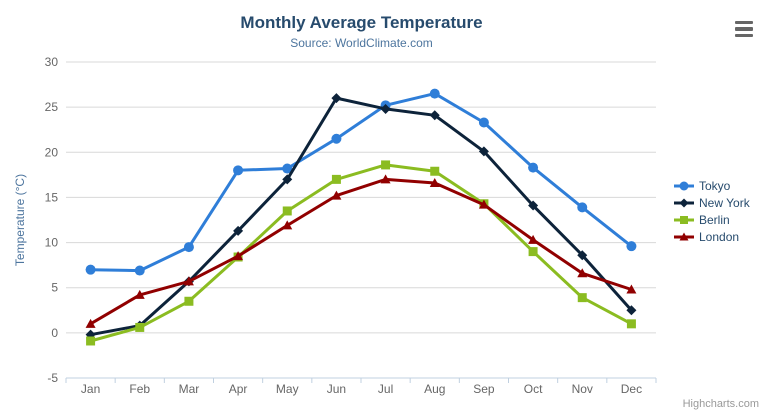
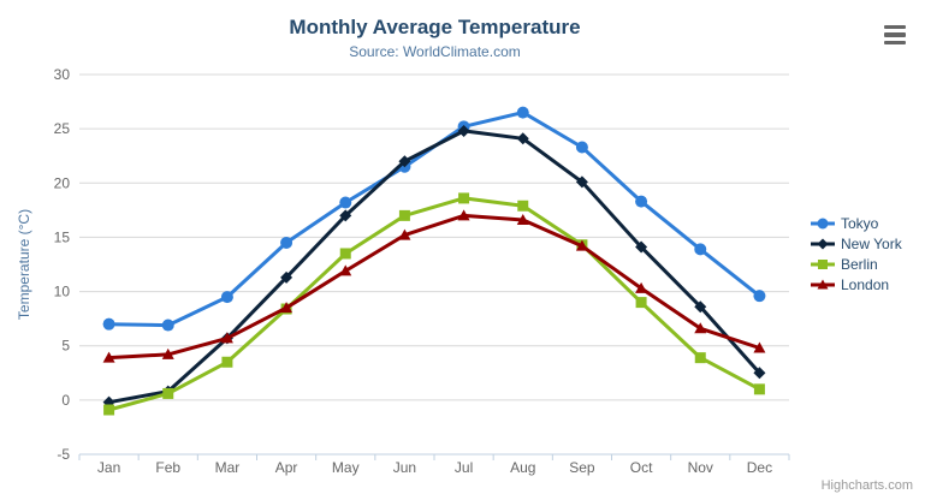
London/Jan: 1 -> 4
Tokyo/Apr: 18 -> 14
New York/Jun: 26 -> 22
